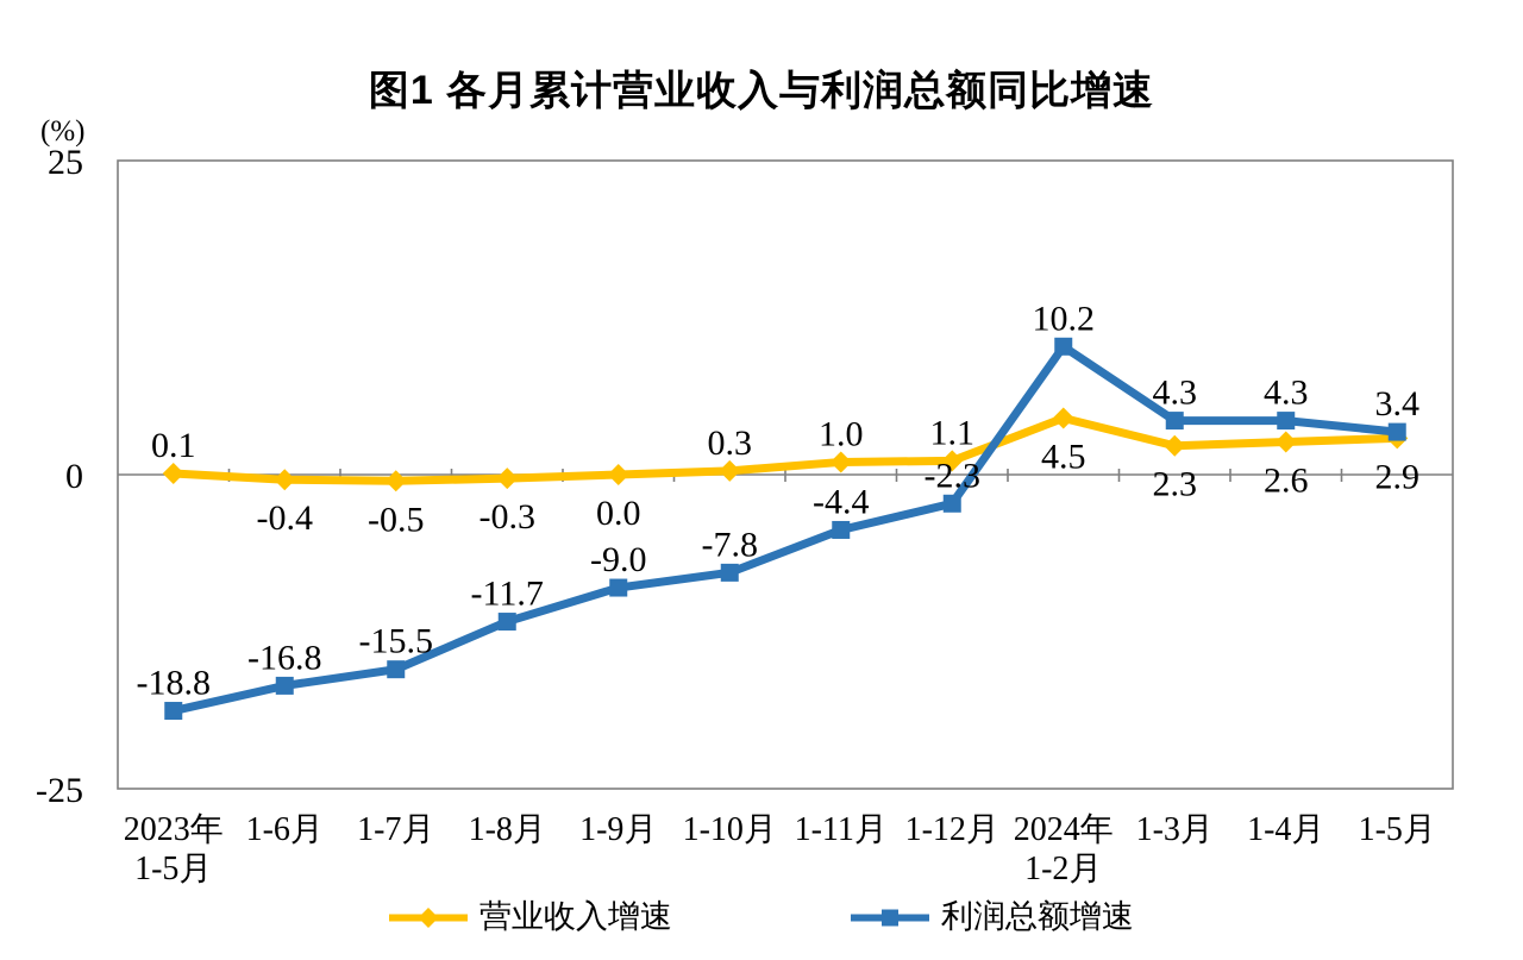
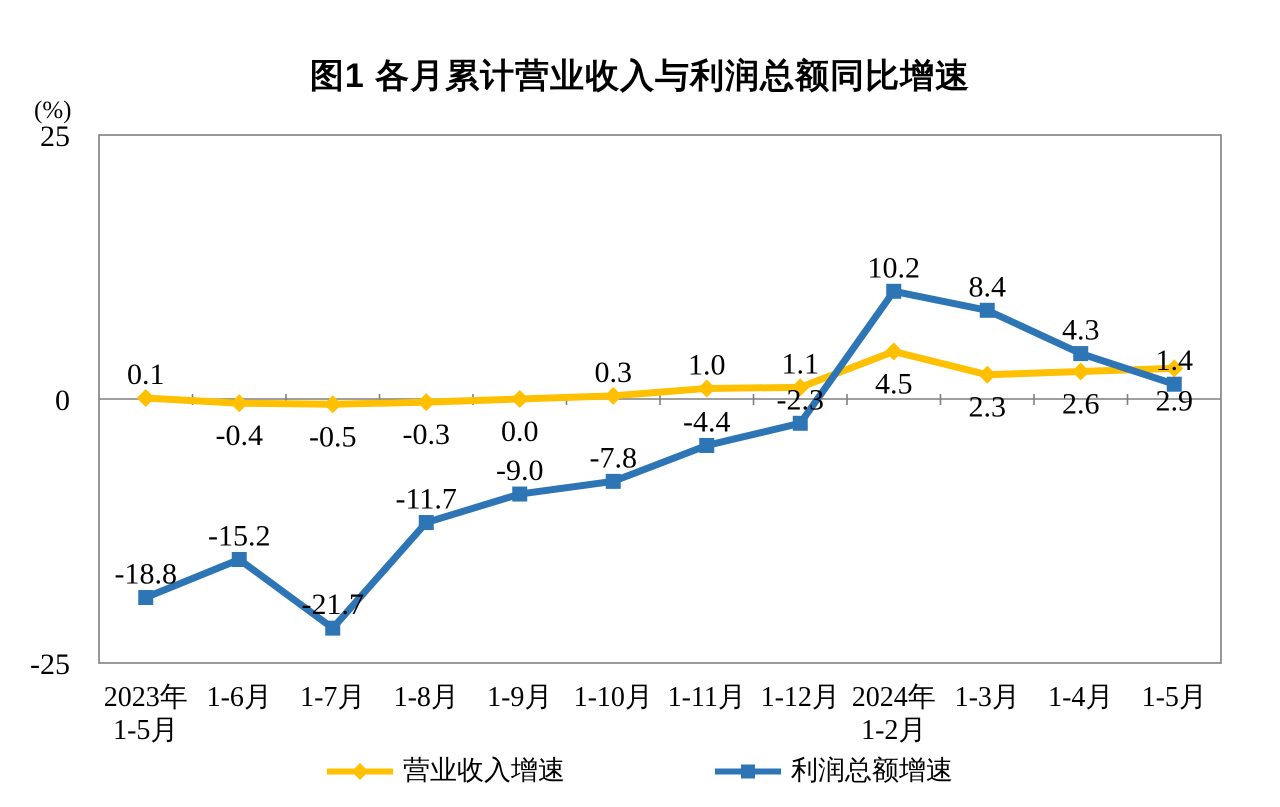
利润总额增速/1-6月: -16.8 -> -15.2
利润总额增速/1-7月: -15.5 -> -21.7
利润总额增速/1-3月: 4.3 -> 8.4
利润总额增速/1-5月: 3.4 -> 1.4
